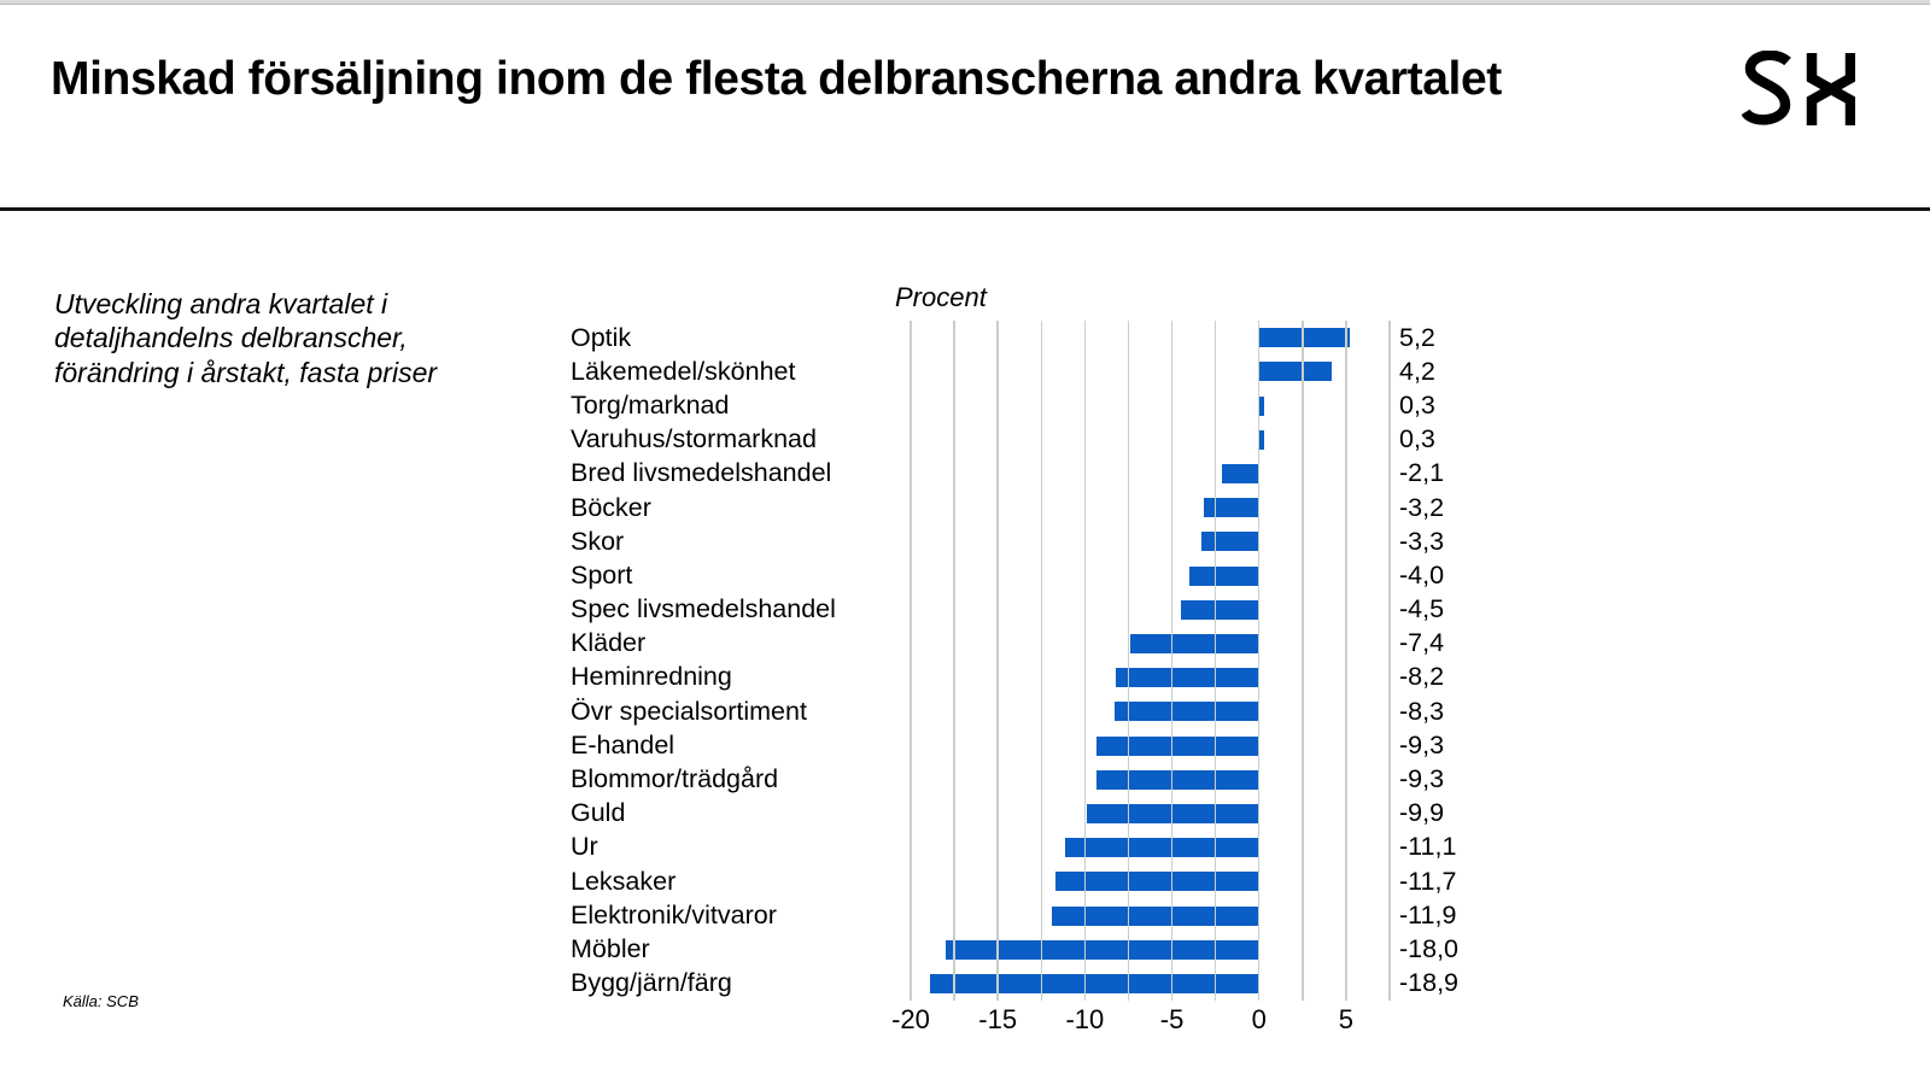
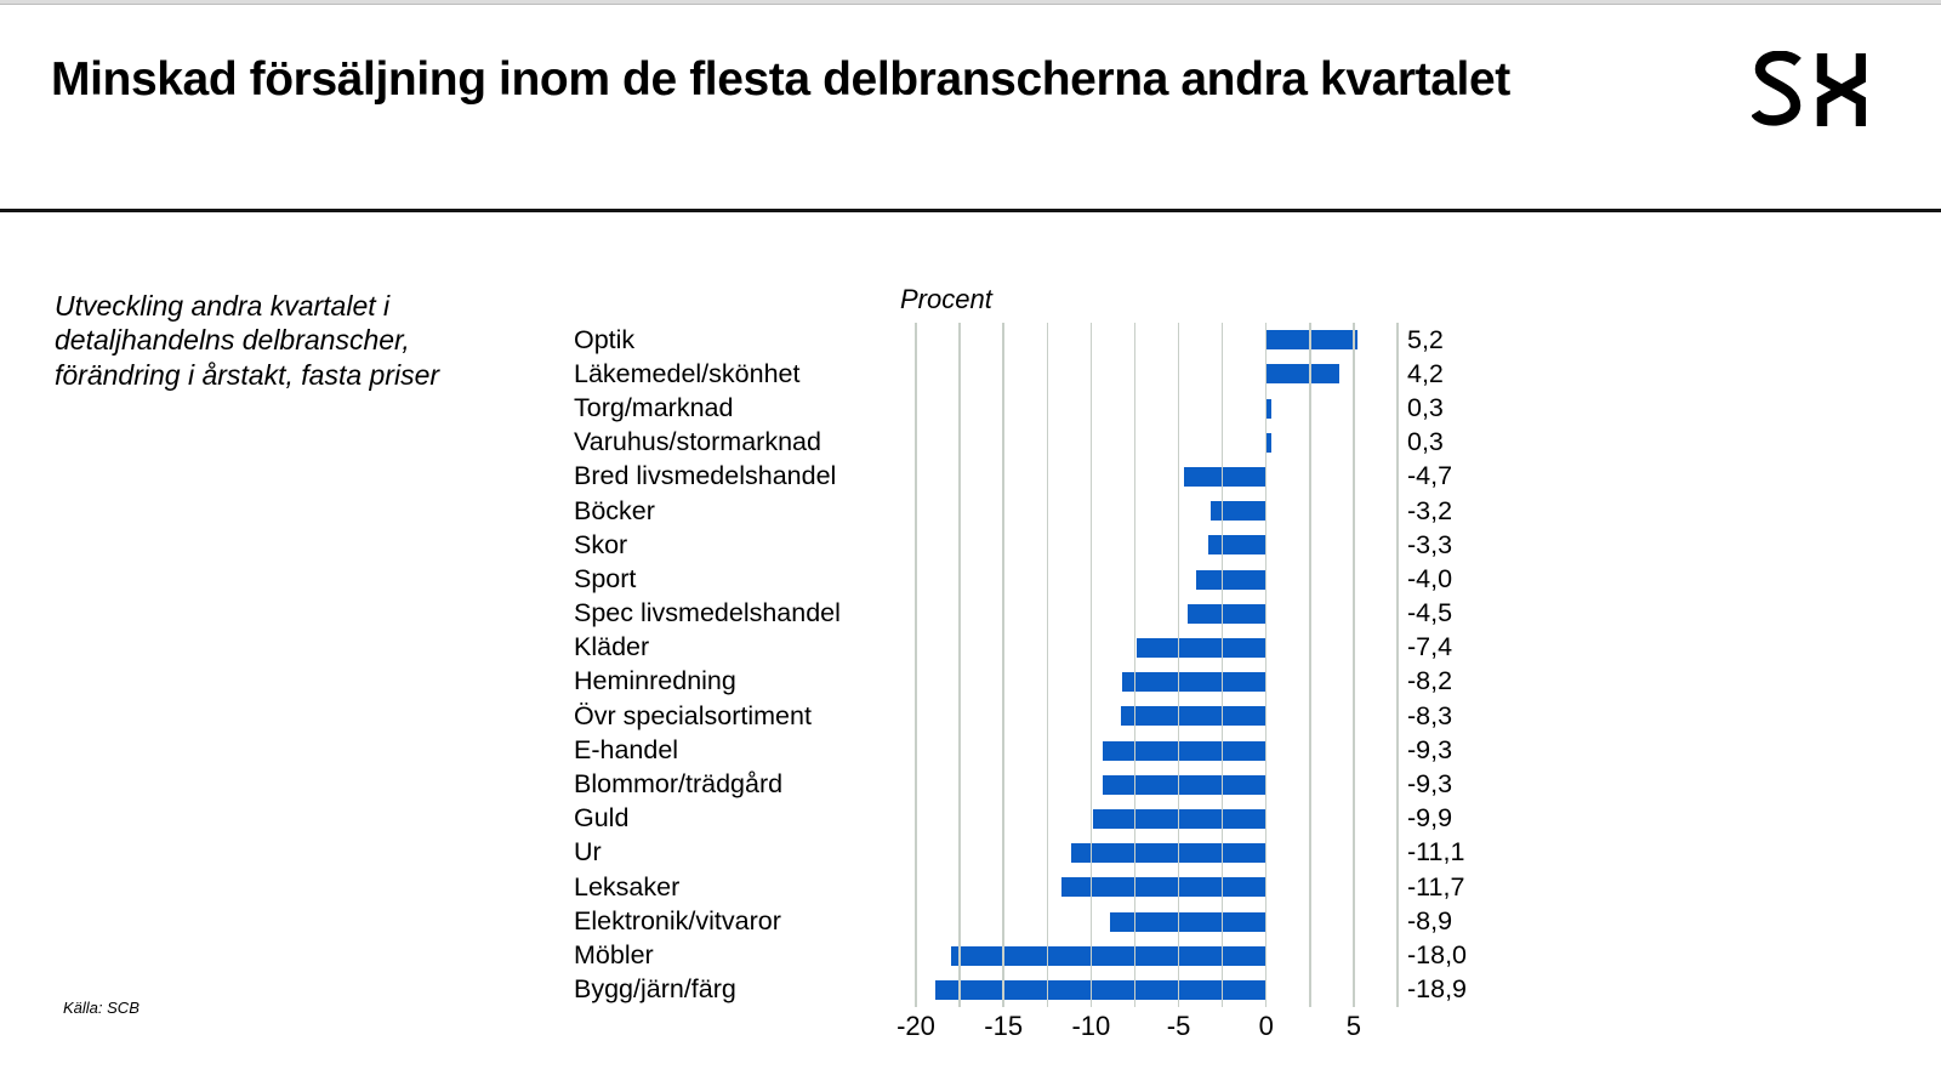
Bred livsmedelshandel: -2,1 -> -4,7
Elektronik/vitvaror: -11,9 -> -8,9
